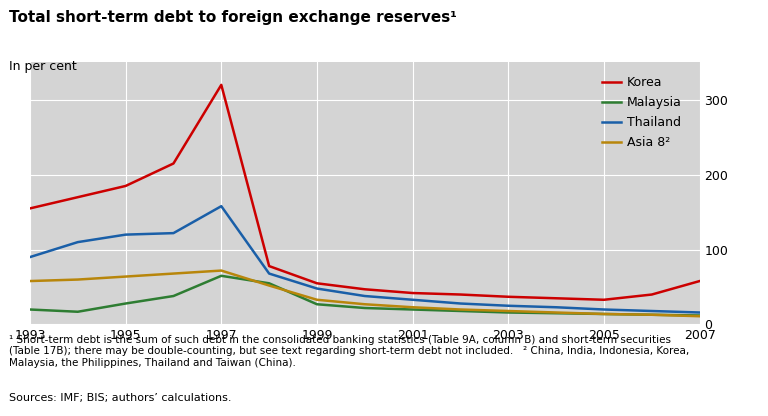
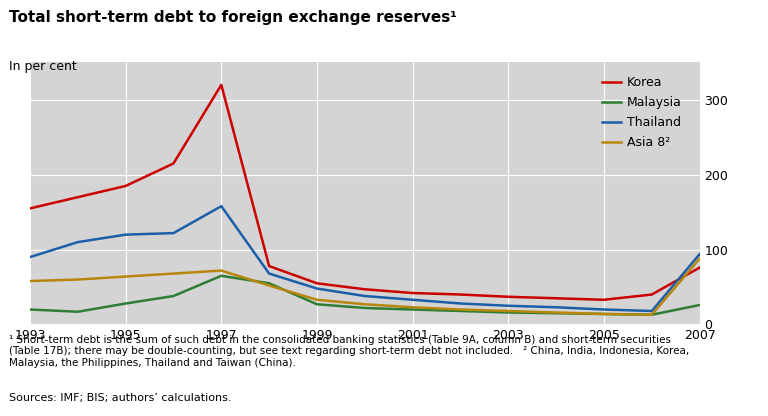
Korea/2007: 58 -> 76
Malaysia/2007: 12 -> 26
Thailand/2007: 16 -> 94
Asia 8²/2007: 11 -> 88
